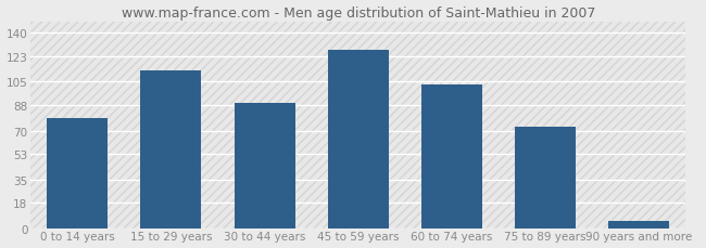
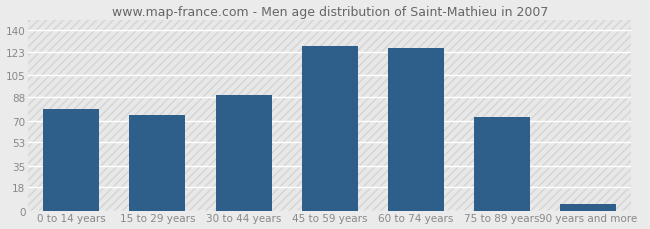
15 to 29 years: 113 -> 74
60 to 74 years: 103 -> 126
